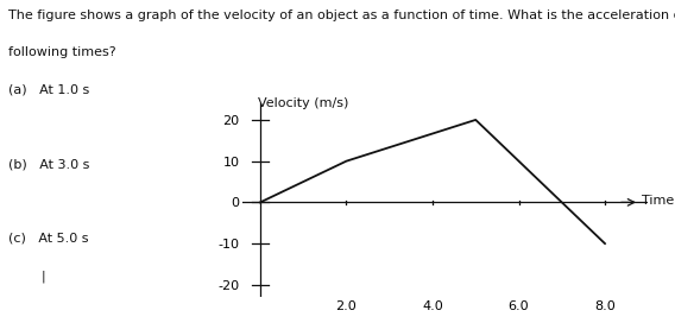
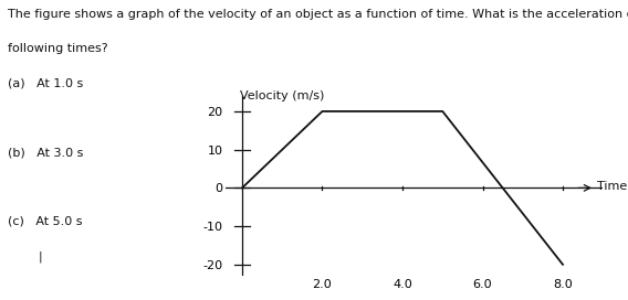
2.0: 10 -> 20
8.0: -10 -> -20
